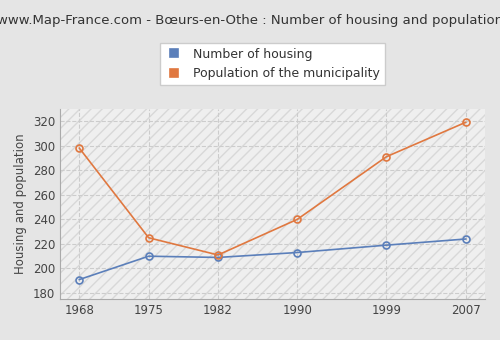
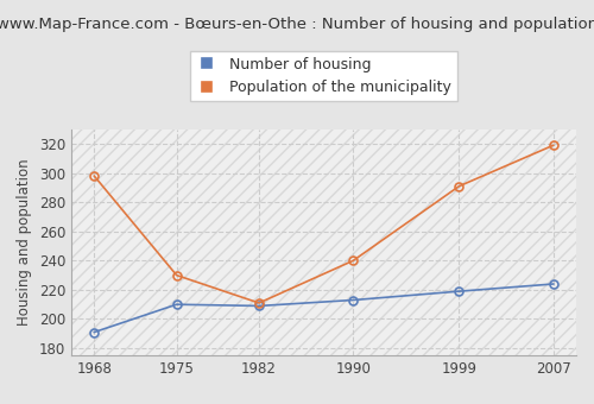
Population of the municipality/1975: 225 -> 230
